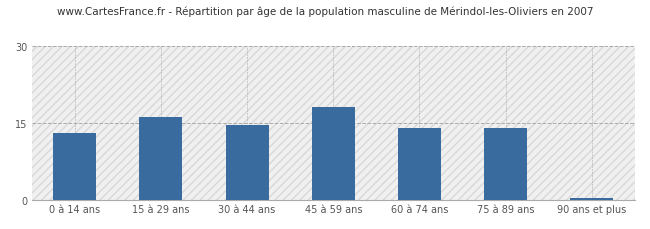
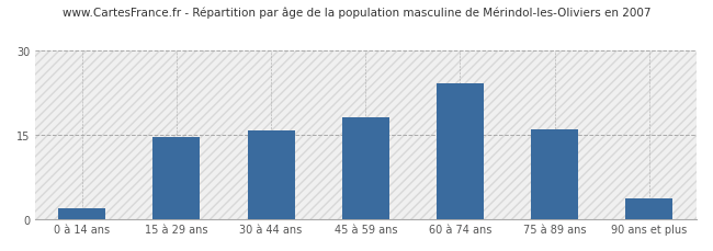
0 à 14 ans: 13.0 -> 2.0
15 à 29 ans: 16.2 -> 14.6
30 à 44 ans: 14.5 -> 15.8
60 à 74 ans: 14.0 -> 24.0
75 à 89 ans: 14.0 -> 16.0
90 ans et plus: 0.3 -> 3.6
